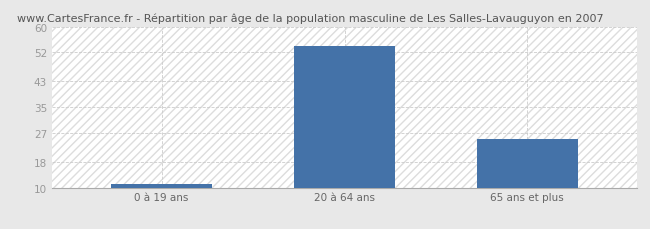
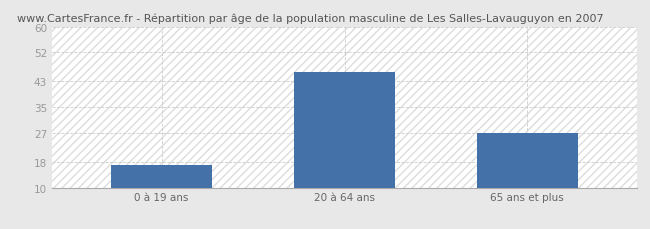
0 à 19 ans: 11 -> 17
20 à 64 ans: 54 -> 46
65 ans et plus: 25 -> 27
